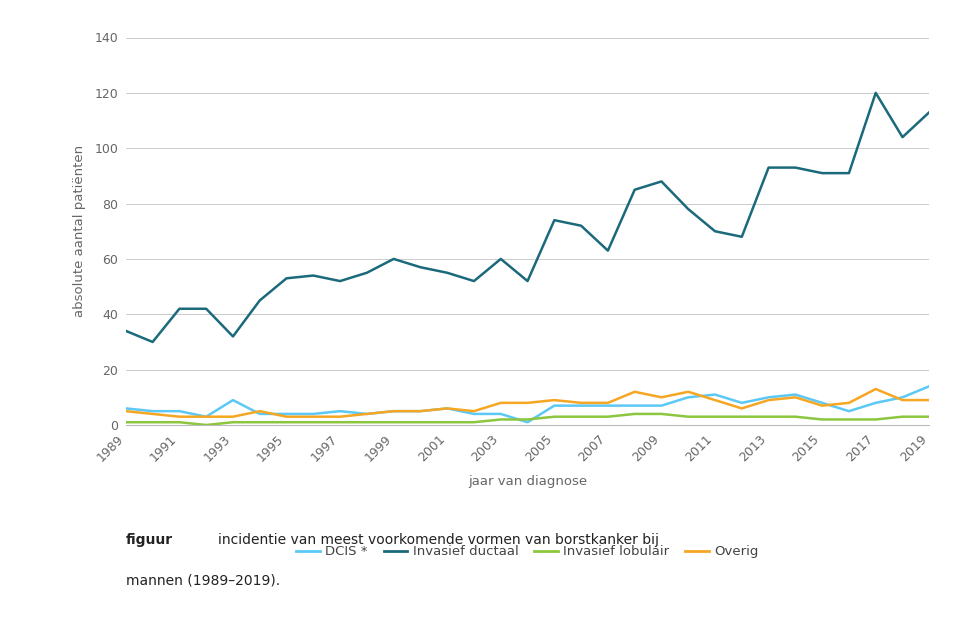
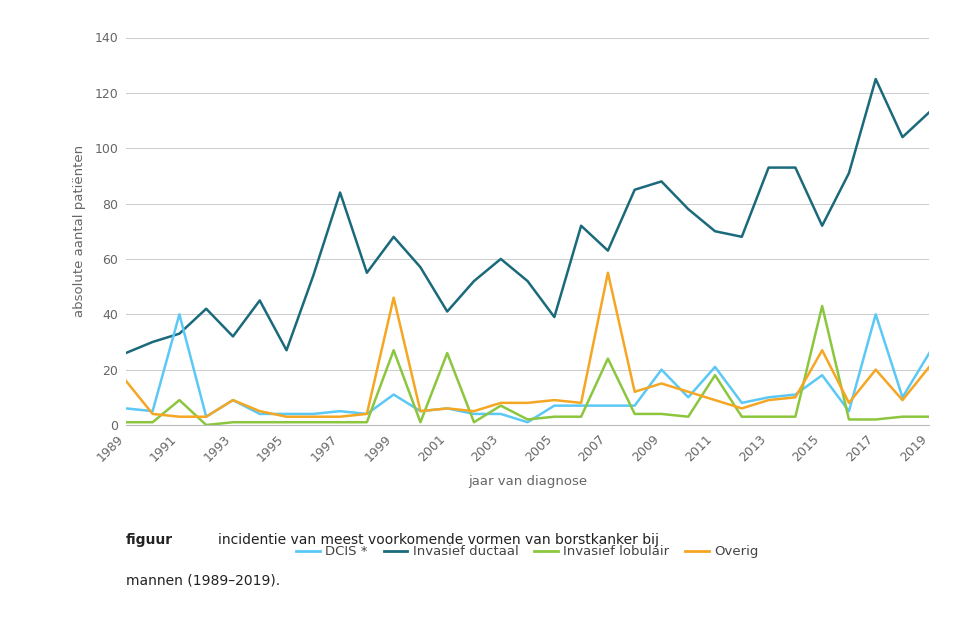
Invasief ductaal/1989: 34 -> 26
Overig/1989: 5 -> 16
Invasief ductaal/1991: 42 -> 33
DCIS */1991: 5 -> 40
Invasief lobulair/1991: 1 -> 9
Overig/1993: 3 -> 9
Invasief ductaal/1995: 53 -> 27
Invasief ductaal/1997: 52 -> 84
Invasief ductaal/1999: 60 -> 68
DCIS */1999: 5 -> 11
Invasief lobulair/1999: 1 -> 27
Overig/1999: 5 -> 46
Invasief ductaal/2001: 55 -> 41
Invasief lobulair/2001: 1 -> 26
Invasief lobulair/2003: 2 -> 7
Invasief ductaal/2005: 74 -> 39
Invasief lobulair/2007: 3 -> 24
Overig/2007: 8 -> 55
DCIS */2009: 7 -> 20
Overig/2009: 10 -> 15
DCIS */2011: 11 -> 21
Invasief lobulair/2011: 3 -> 18
Invasief ductaal/2015: 91 -> 72
DCIS */2015: 8 -> 18
Invasief lobulair/2015: 2 -> 43
Overig/2015: 7 -> 27
Invasief ductaal/2017: 120 -> 125
DCIS */2017: 8 -> 40
Overig/2017: 13 -> 20
DCIS */2019: 14 -> 26
Overig/2019: 9 -> 21
